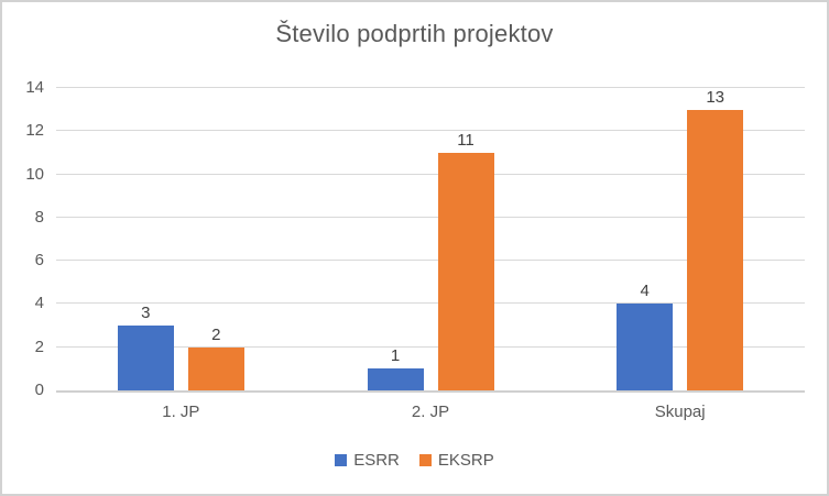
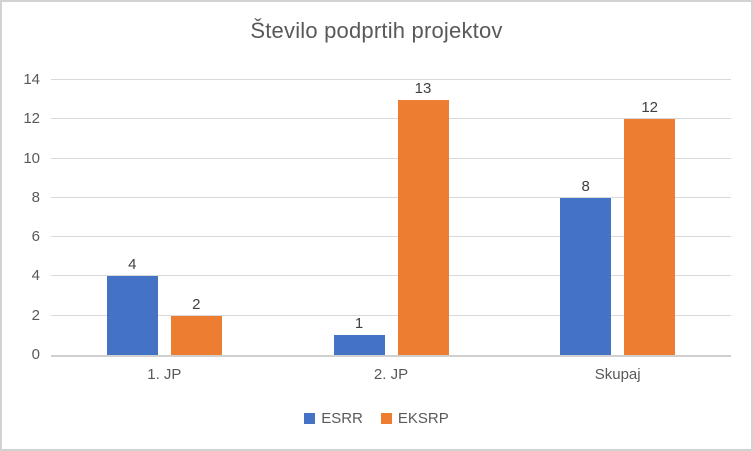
ESRR/1. JP: 3 -> 4
EKSRP/2. JP: 11 -> 13
ESRR/Skupaj: 4 -> 8
EKSRP/Skupaj: 13 -> 12
